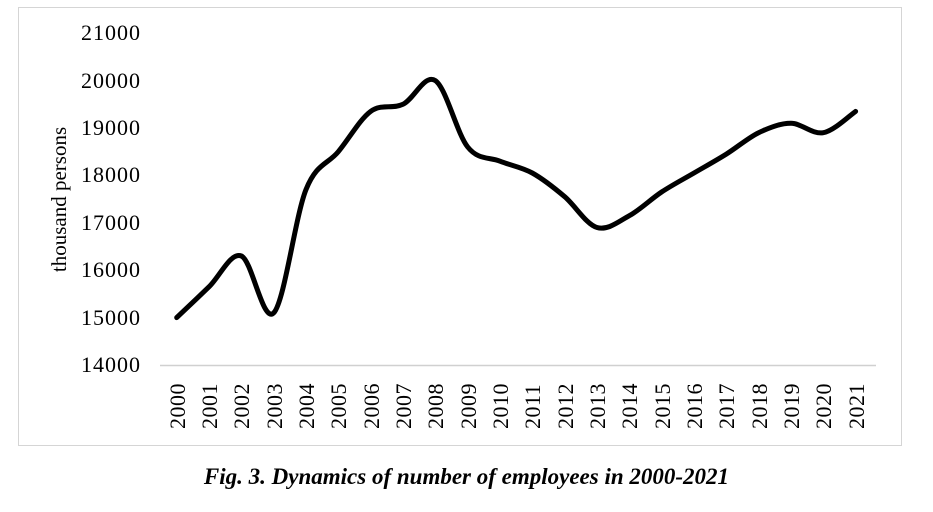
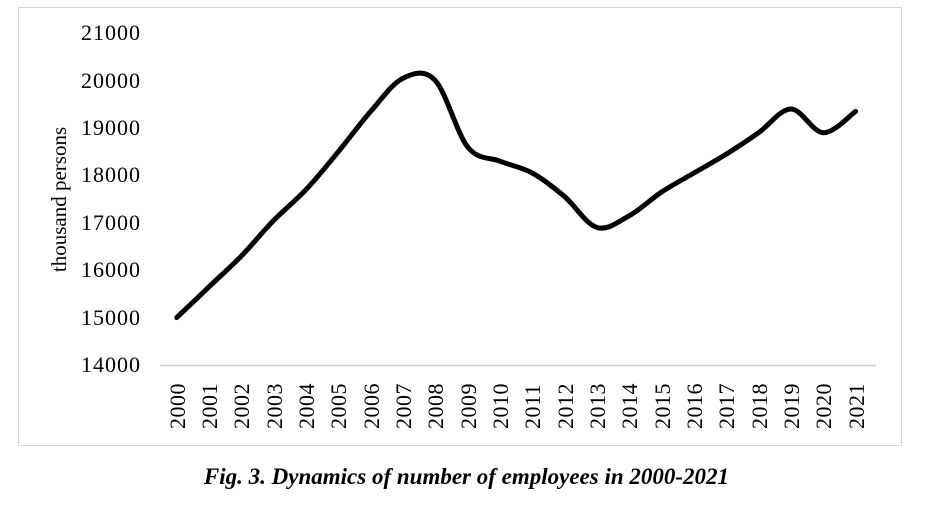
2003: 15100 -> 17000
2007: 19500 -> 20000
2019: 19100 -> 19400
